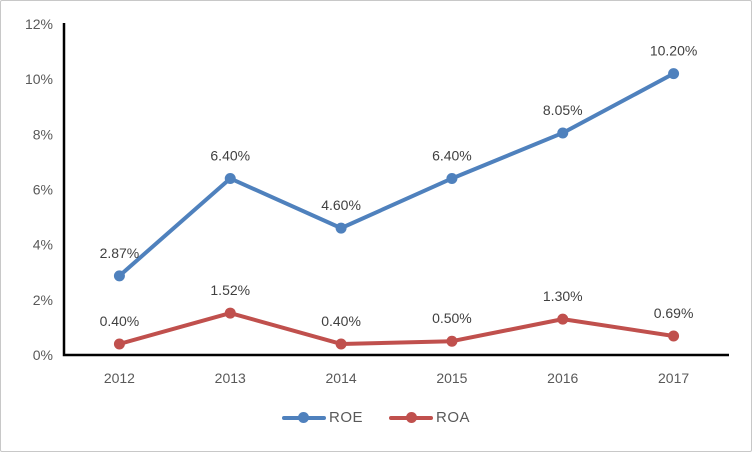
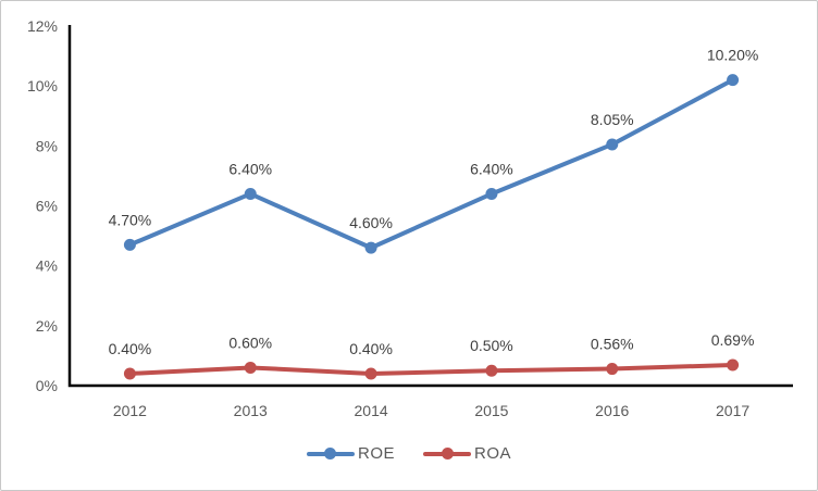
ROE/2012: 2.87% -> 4.70%
ROA/2013: 1.52% -> 0.60%
ROA/2016: 1.30% -> 0.56%
